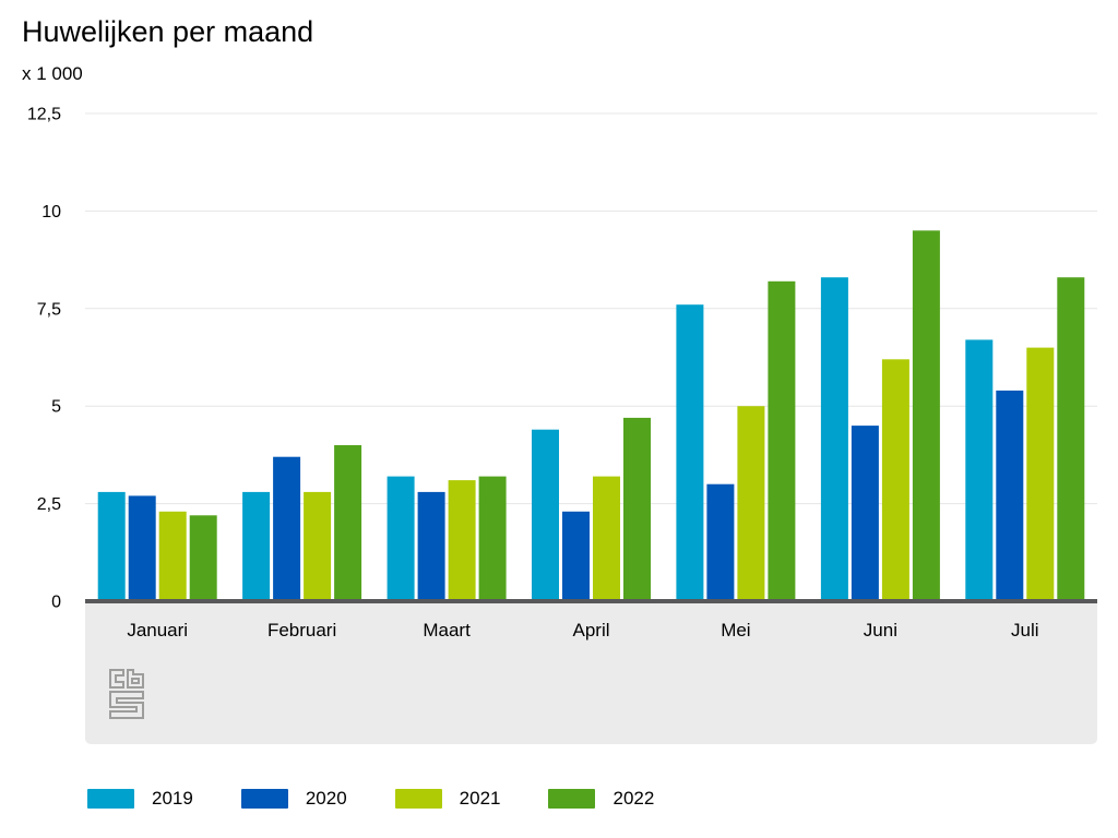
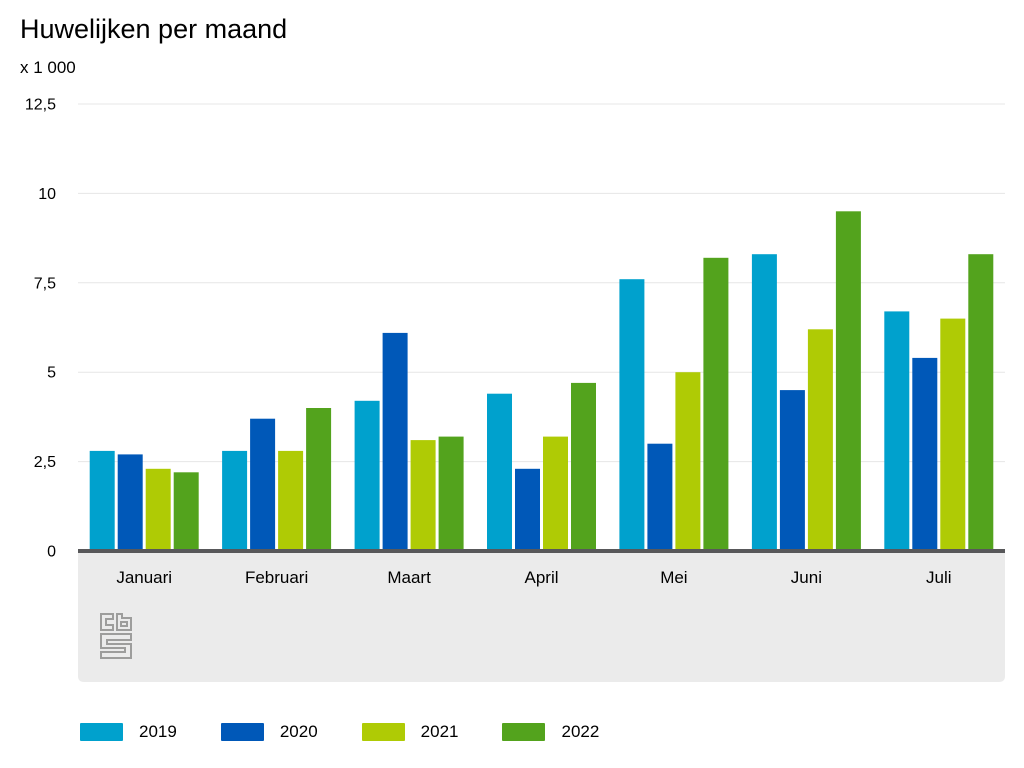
2019/Maart: 3,2 -> 4,2
2020/Maart: 2,8 -> 6,1
